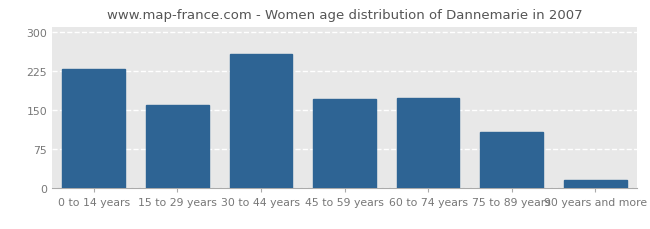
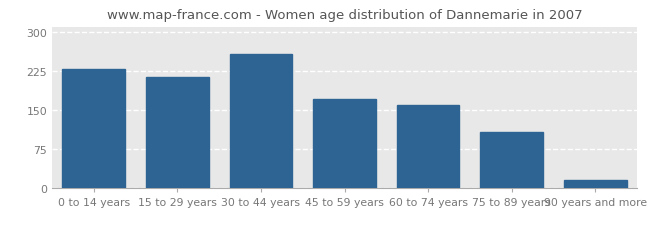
15 to 29 years: 160 -> 213
60 to 74 years: 172 -> 160
